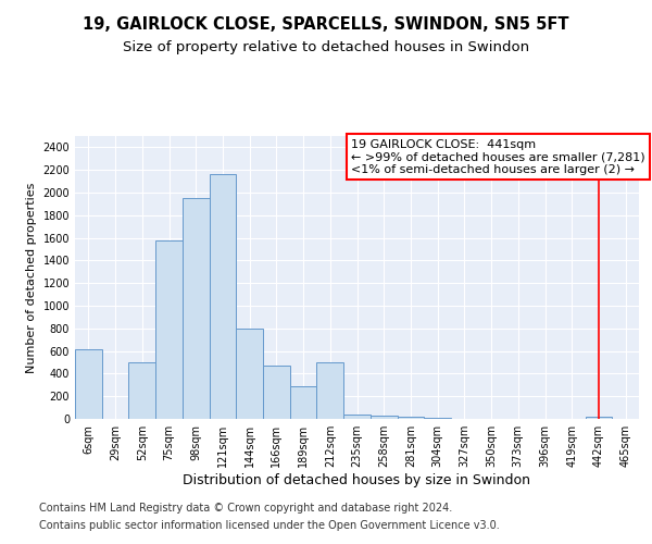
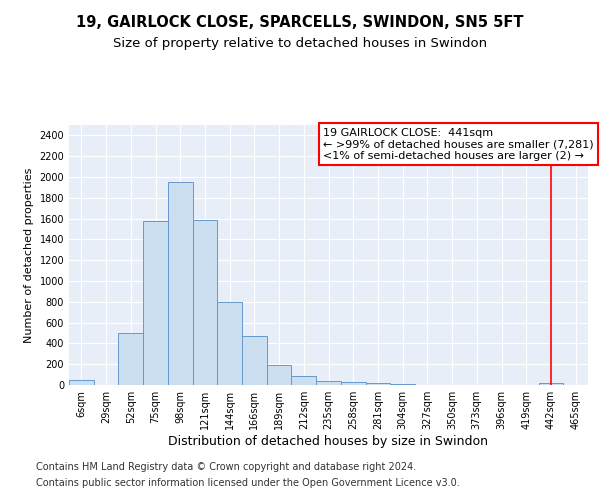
6sqm: 620 -> 50
121sqm: 2160 -> 1590
189sqm: 290 -> 200
212sqm: 500 -> 80
